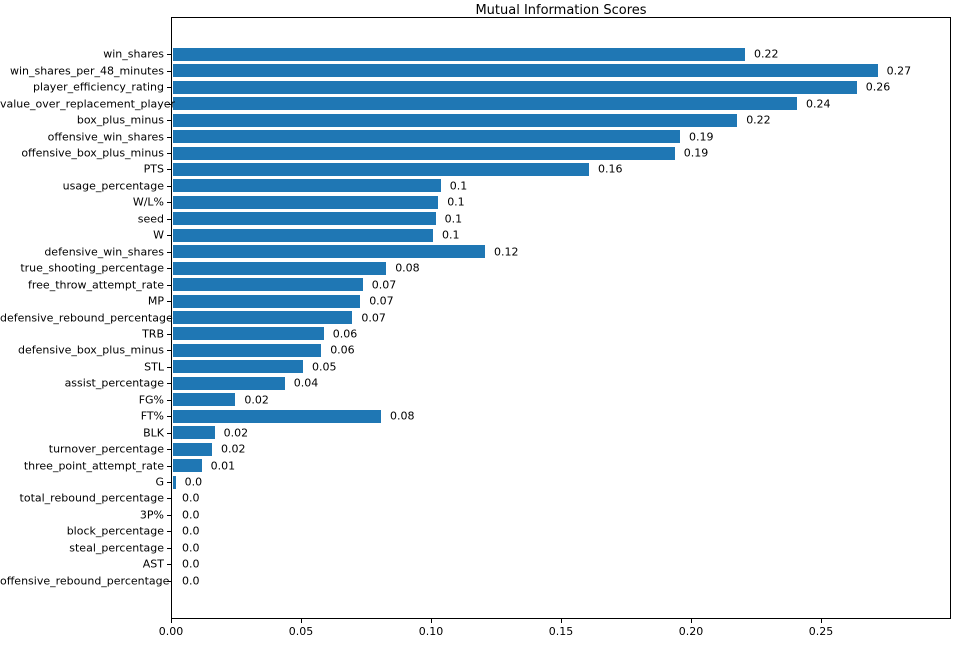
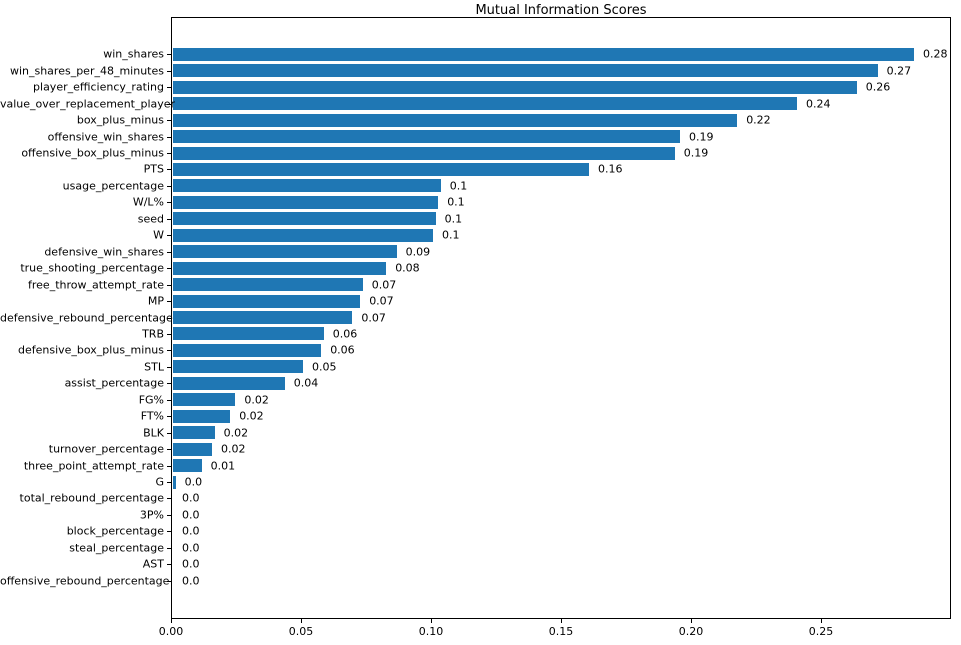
win_shares: 0.22 -> 0.28
defensive_win_shares: 0.12 -> 0.09
FT%: 0.08 -> 0.02
